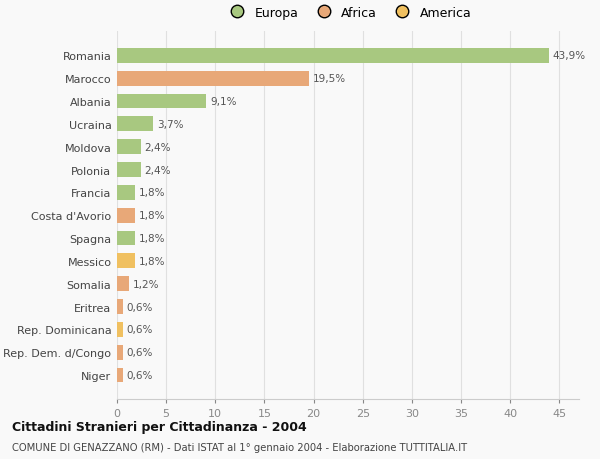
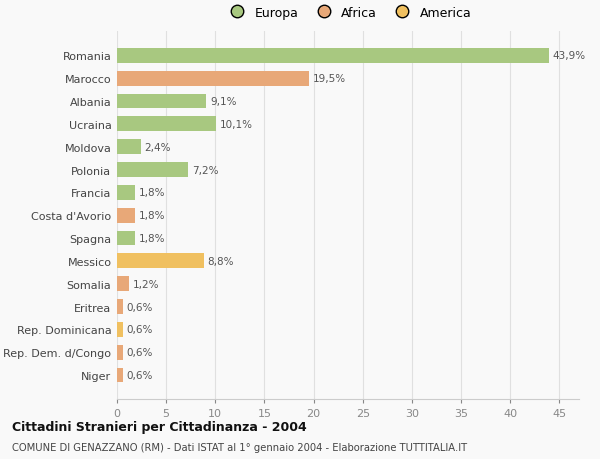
Ucraina: 3,7% -> 10,1%
Polonia: 2,4% -> 7,2%
Messico: 1,8% -> 8,8%
